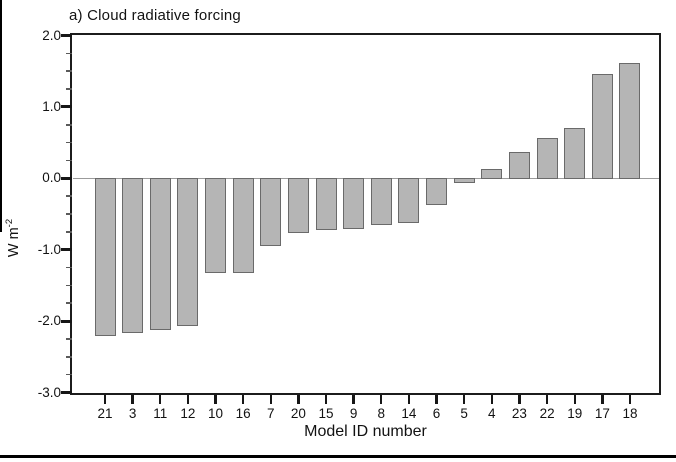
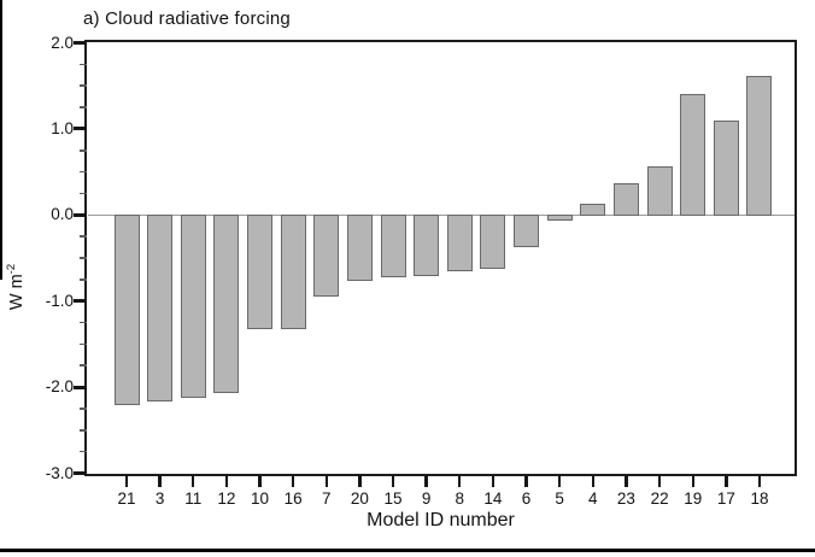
19: 0.7 -> 1.4
17: 1.5 -> 1.1
